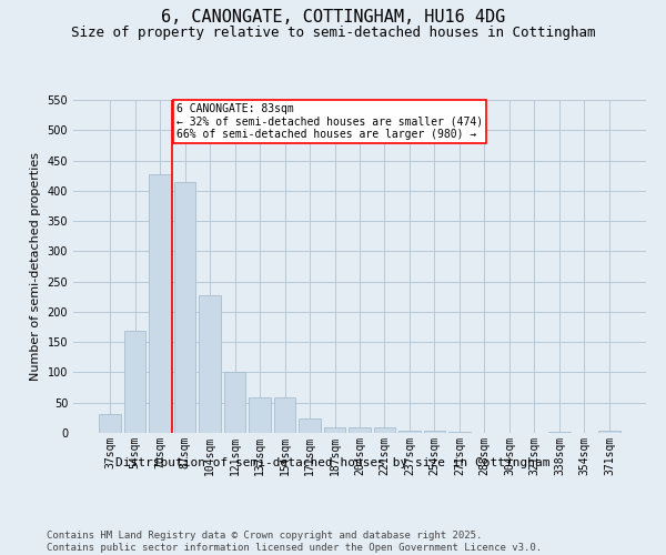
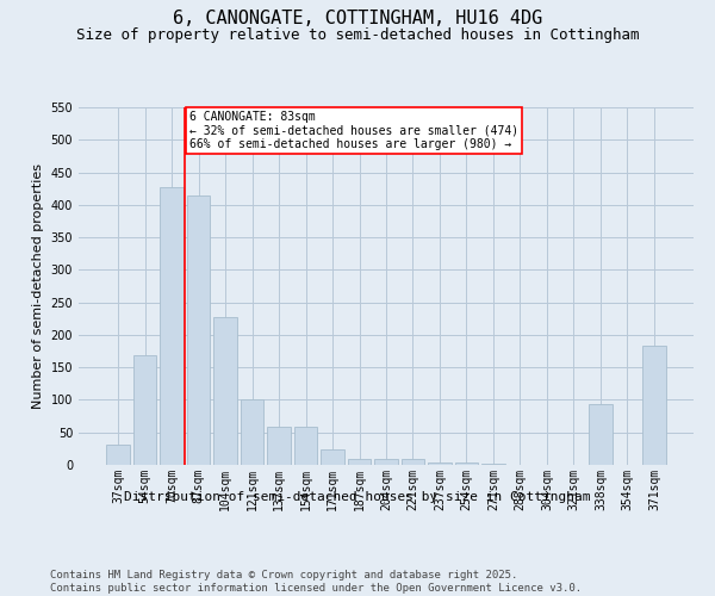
338sqm: 2 -> 94
371sqm: 4 -> 184
